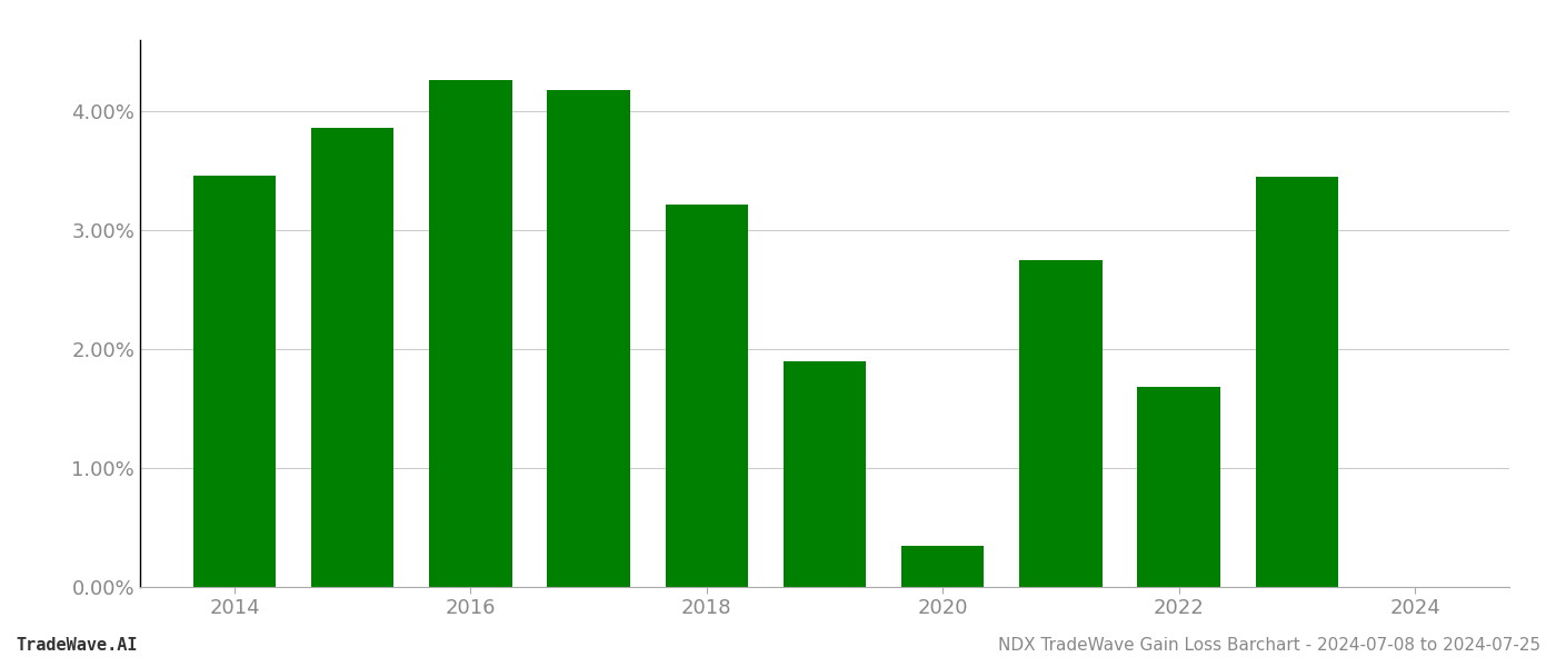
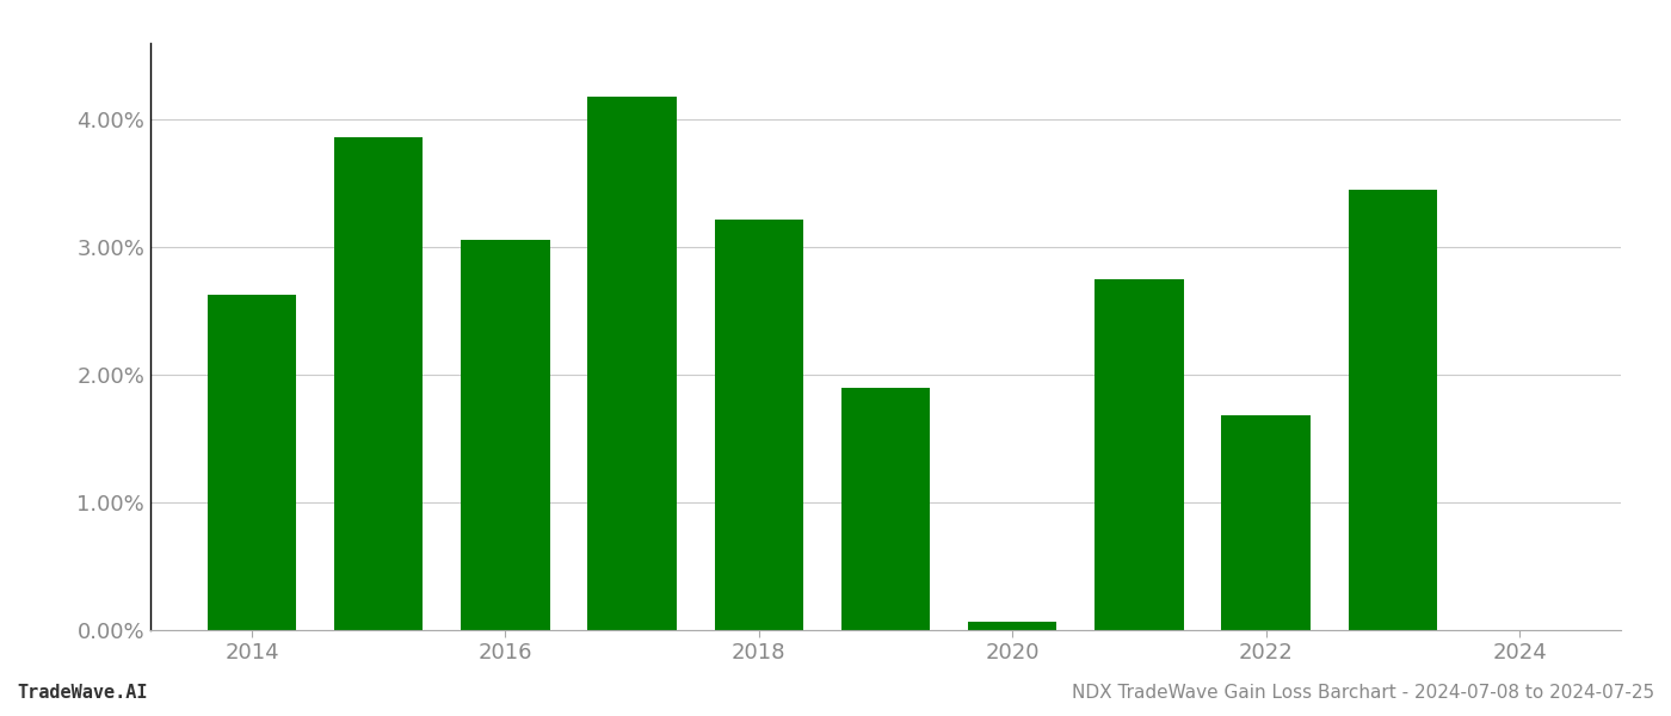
2014: 3.46% -> 2.63%
2016: 4.26% -> 3.06%
2020: 0.35% -> 0.07%
